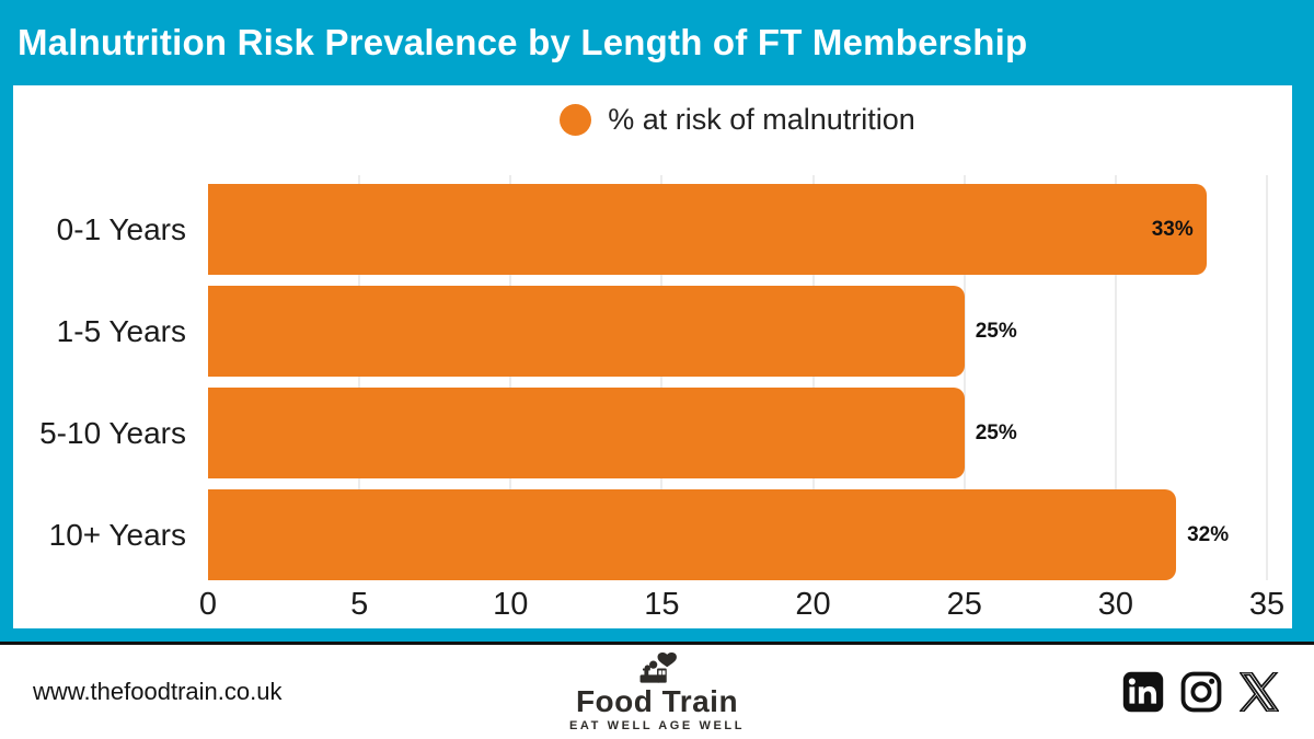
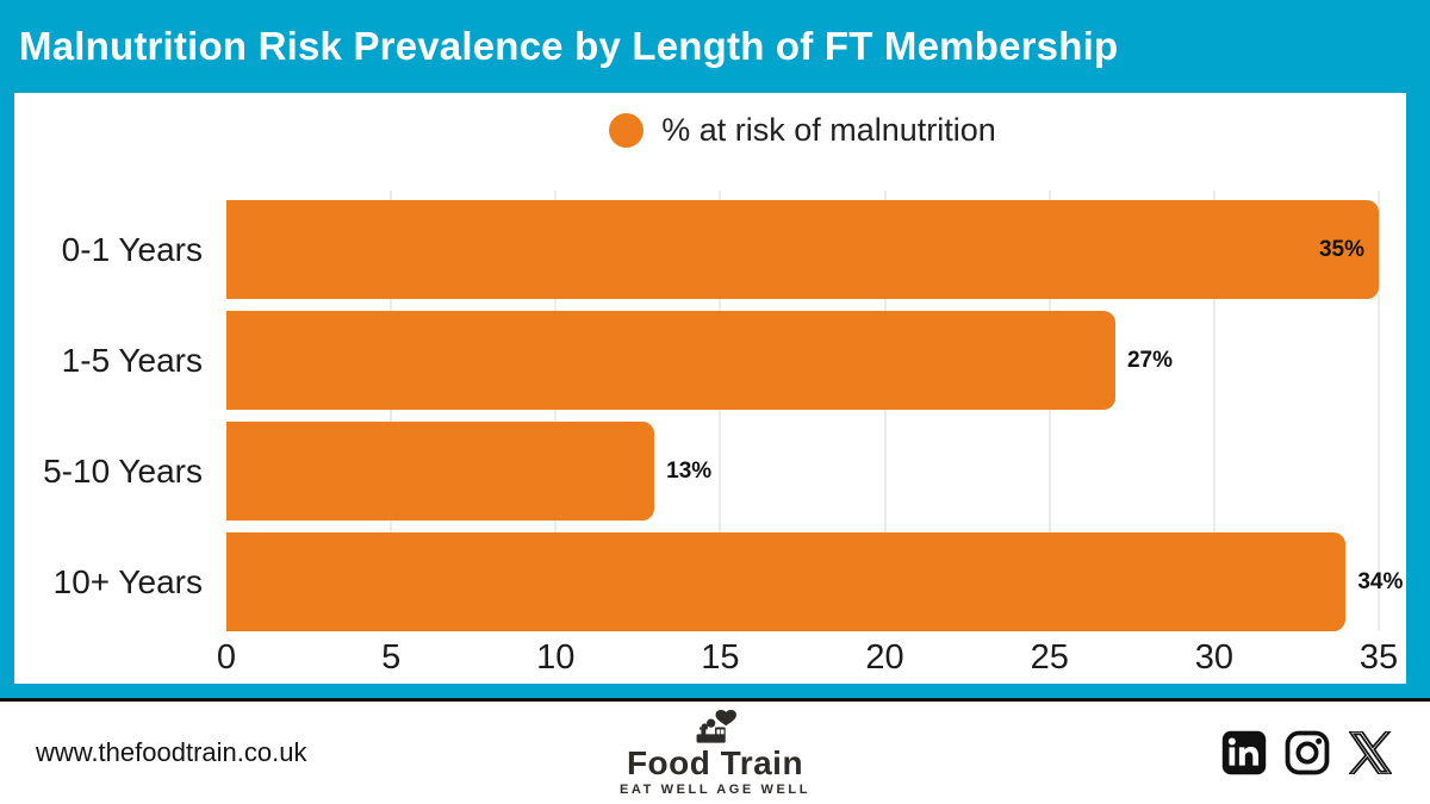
0-1 Years: 33% -> 35%
1-5 Years: 25% -> 27%
5-10 Years: 25% -> 13%
10+ Years: 32% -> 34%
